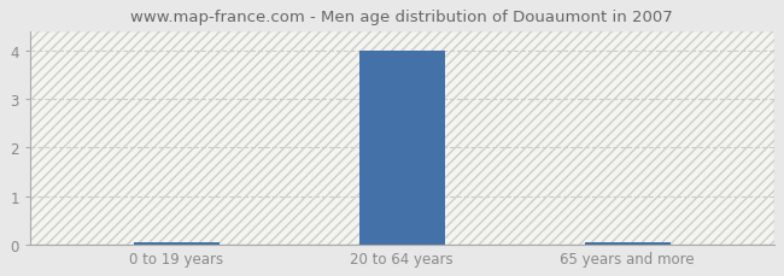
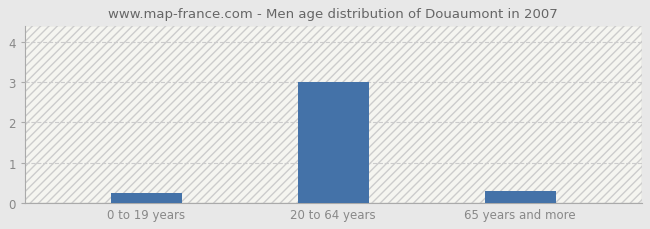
0 to 19 years: 0.05 -> 0.25
20 to 64 years: 4.00 -> 3.00
65 years and more: 0.05 -> 0.30
